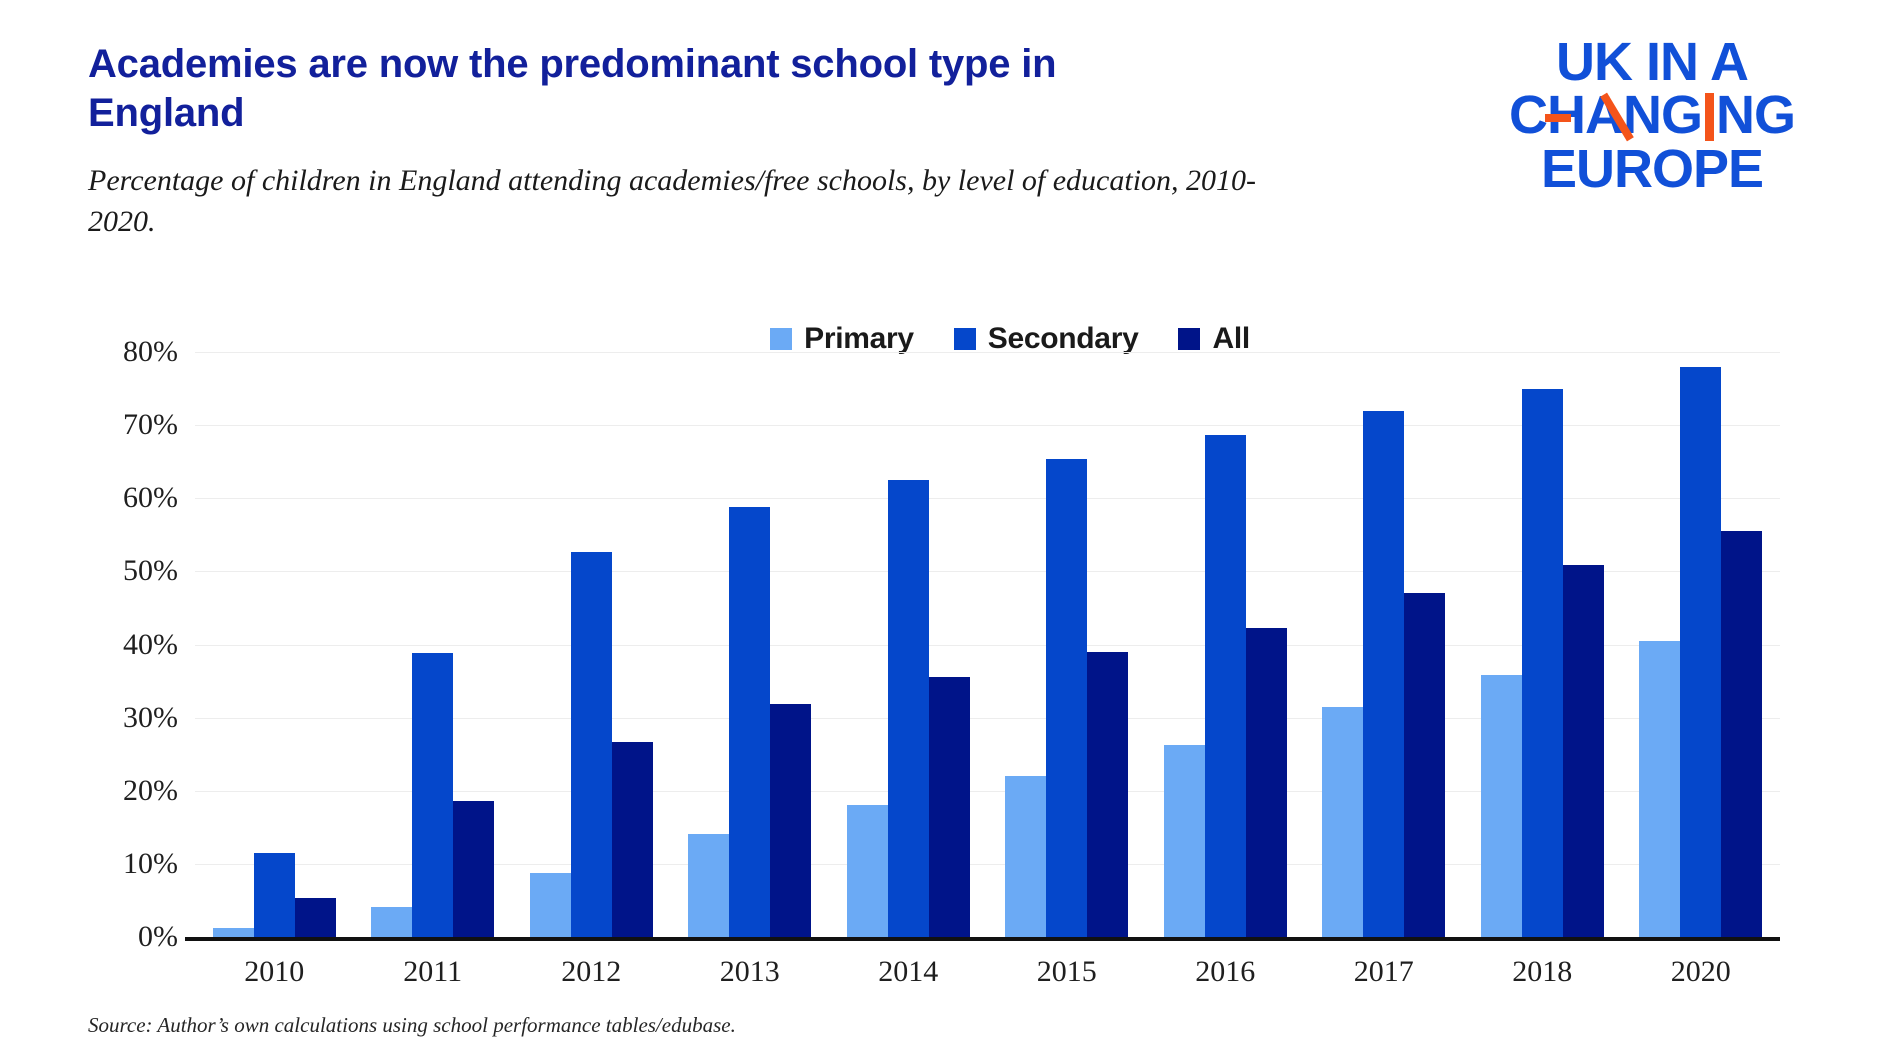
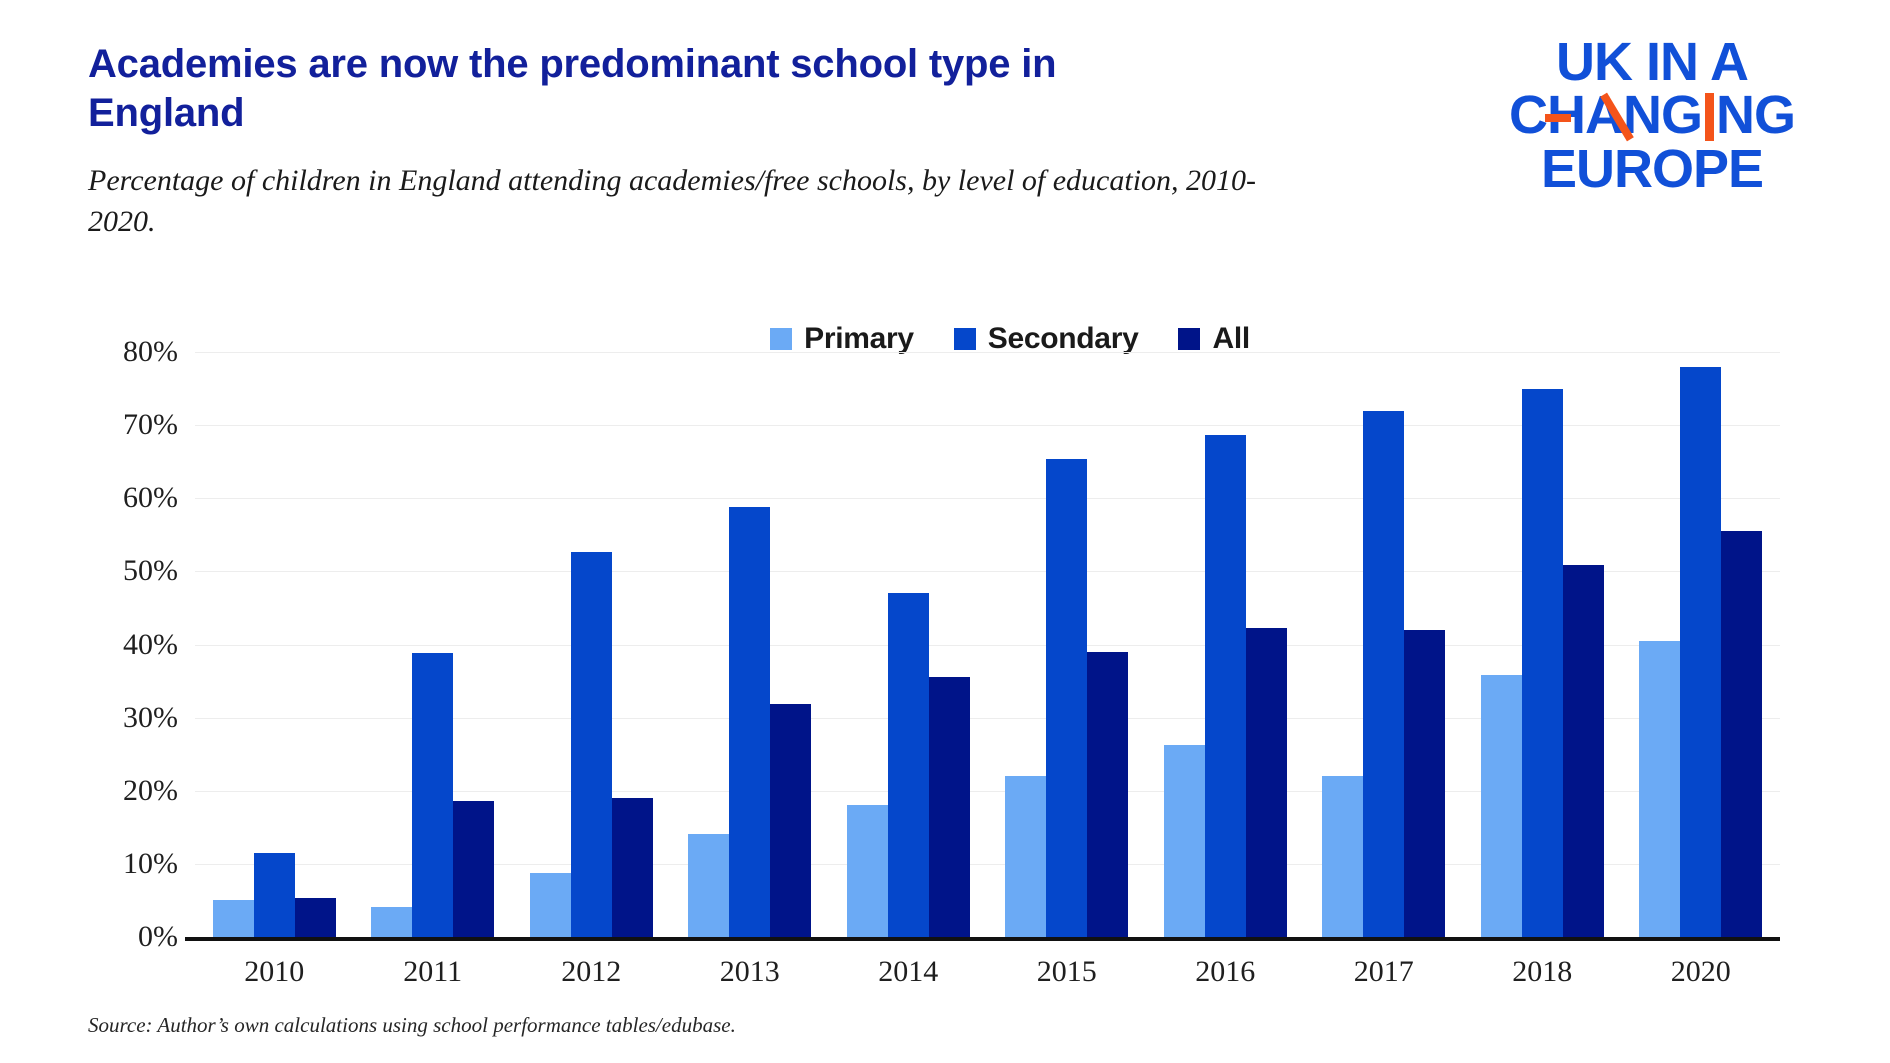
Primary/2010: 1% -> 5%
All/2012: 27% -> 19%
Secondary/2014: 62% -> 47%
Primary/2017: 31% -> 22%
All/2017: 47% -> 42%
